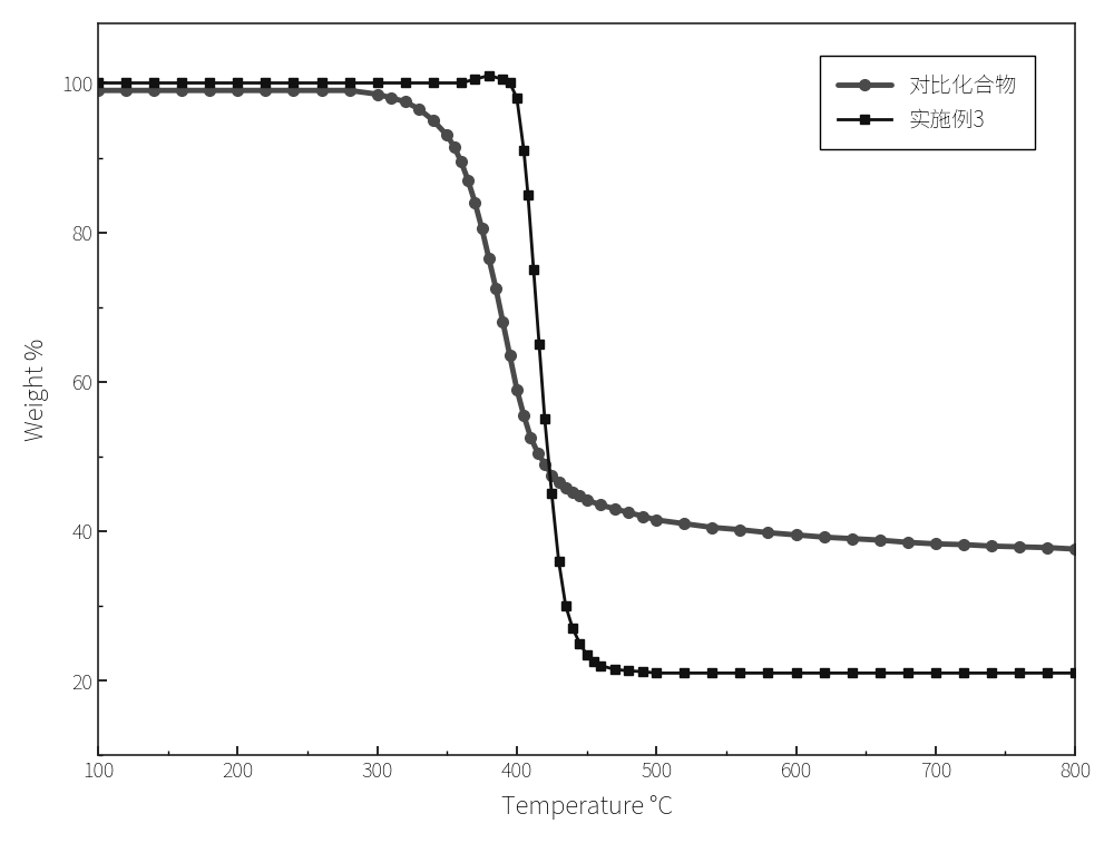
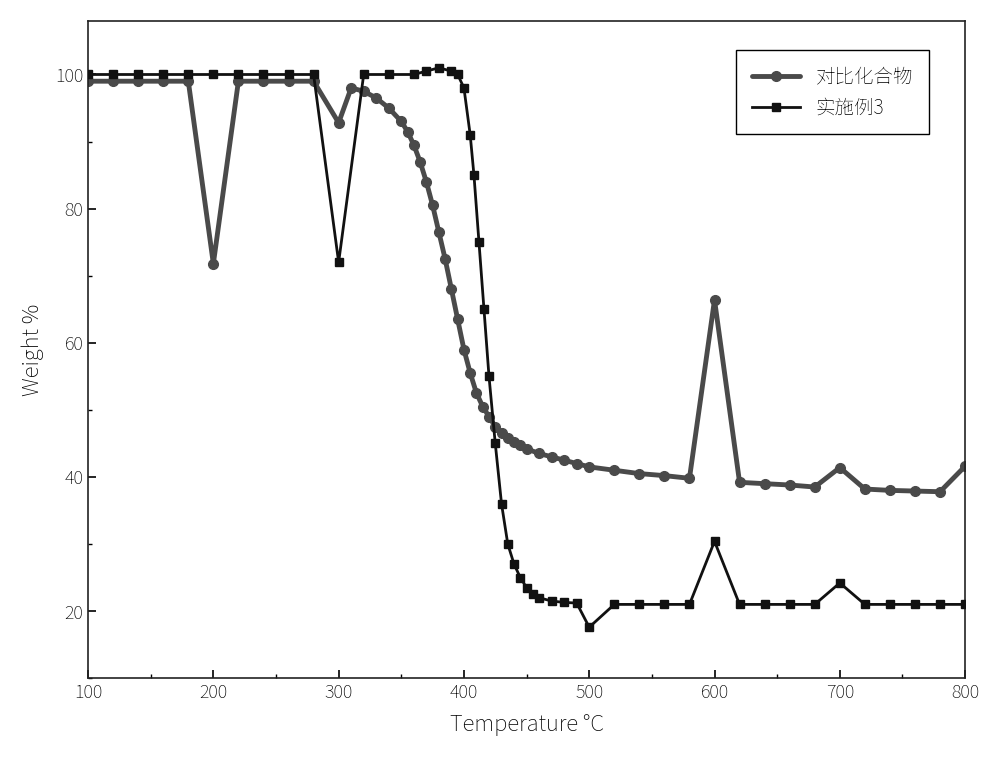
对比化合物/200: 99.0 -> 71.8
实施例3/300: 100.0 -> 72.0
对比化合物/300: 98.5 -> 92.8
实施例3/500: 21.0 -> 17.6
实施例3/600: 21.0 -> 30.4
对比化合物/600: 39.5 -> 66.4
实施例3/700: 21.0 -> 24.2
对比化合物/700: 38.3 -> 41.4
对比化合物/800: 37.6 -> 41.6
